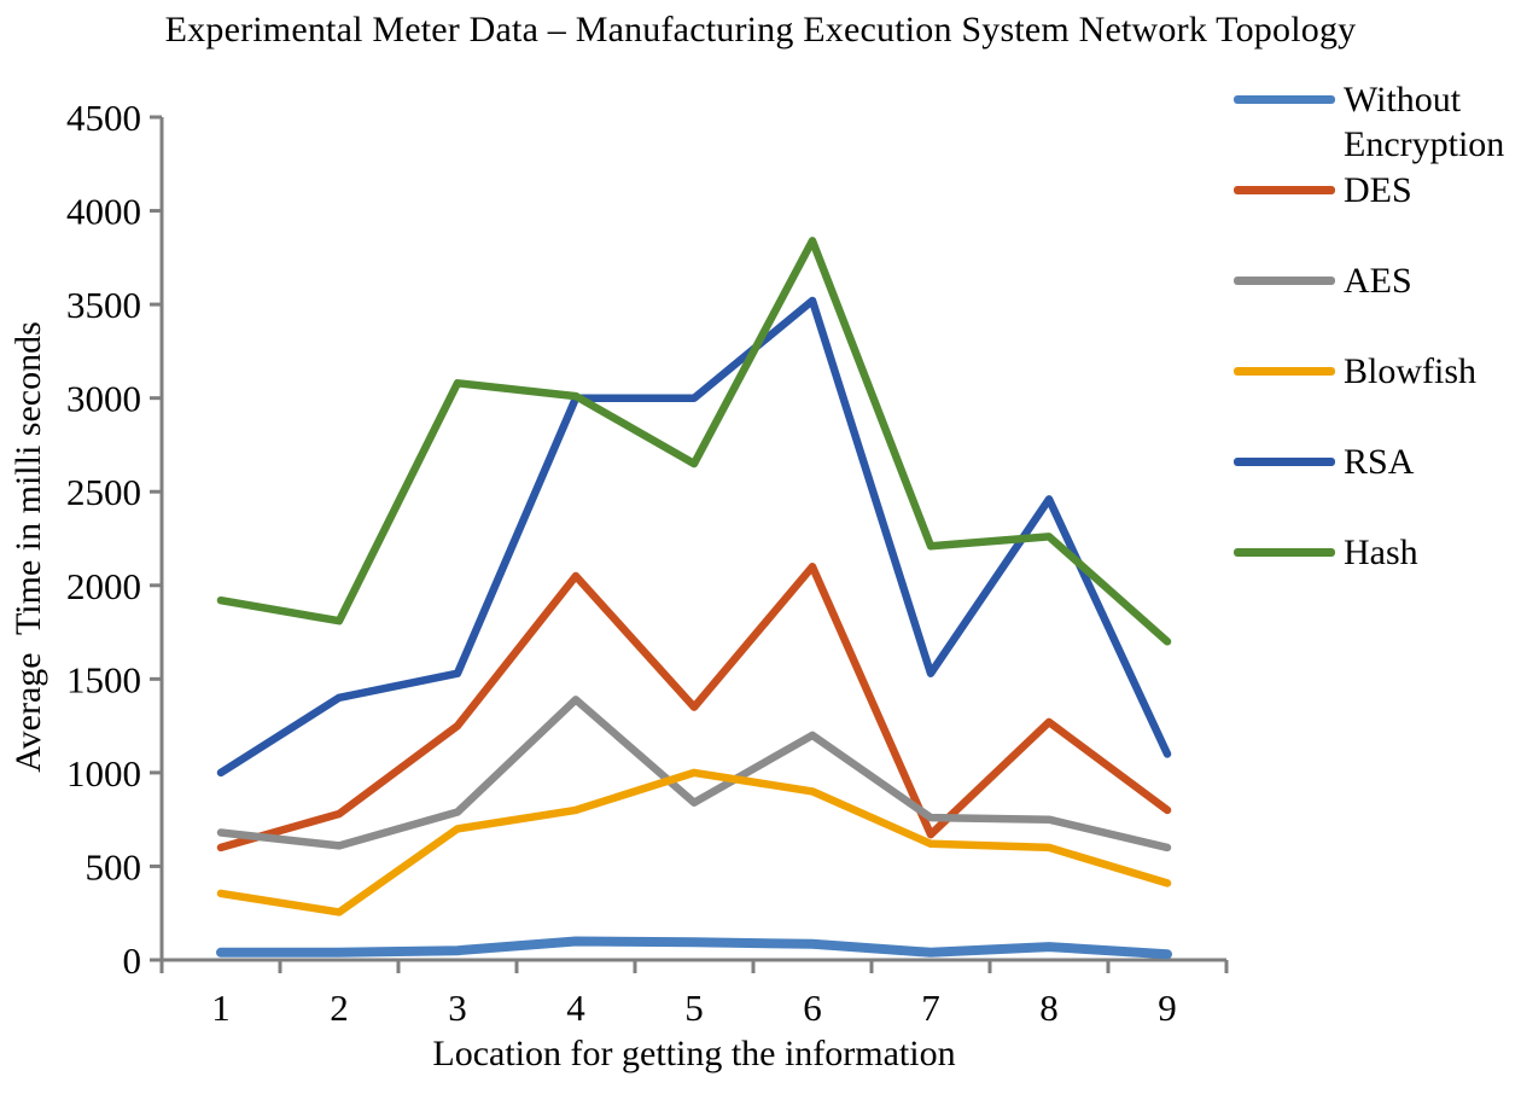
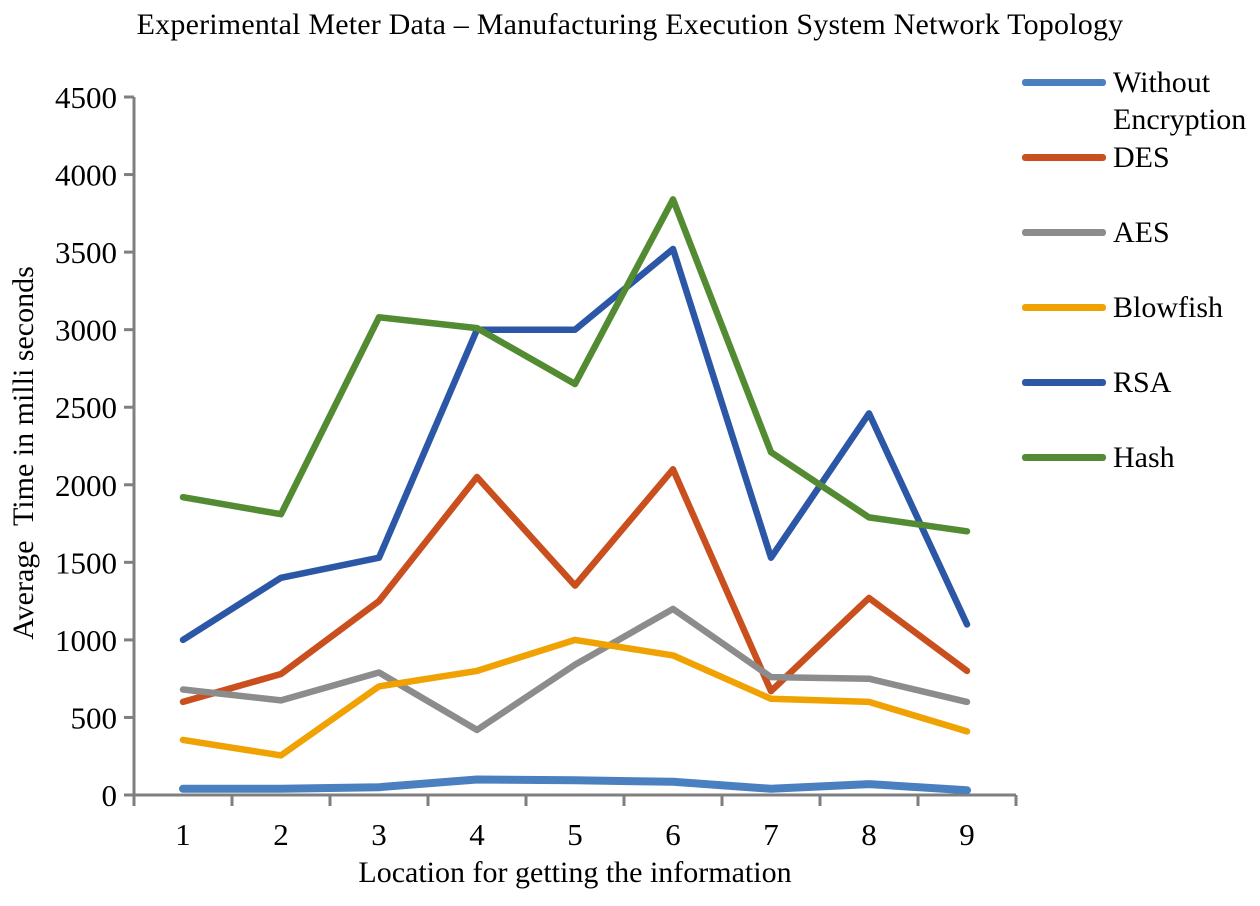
AES/4: 1390 -> 420
Hash/8: 2260 -> 1790
